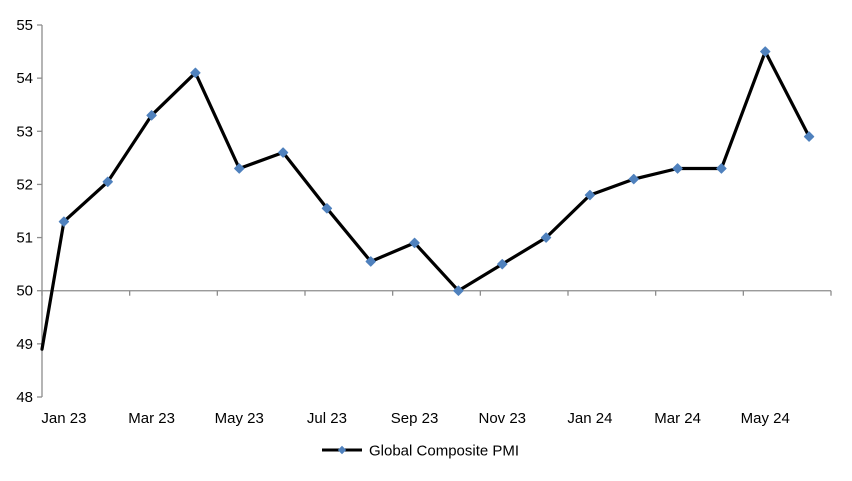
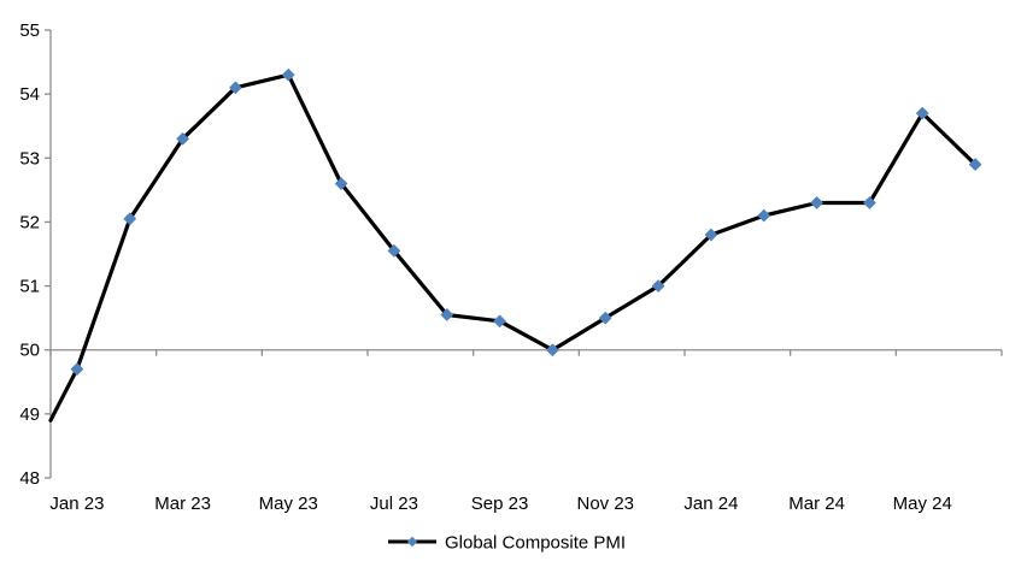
Jan 23: 51.3 -> 49.7
May 23: 52.3 -> 54.3
Sep 23: 50.9 -> 50.5
May 24: 54.5 -> 53.7
